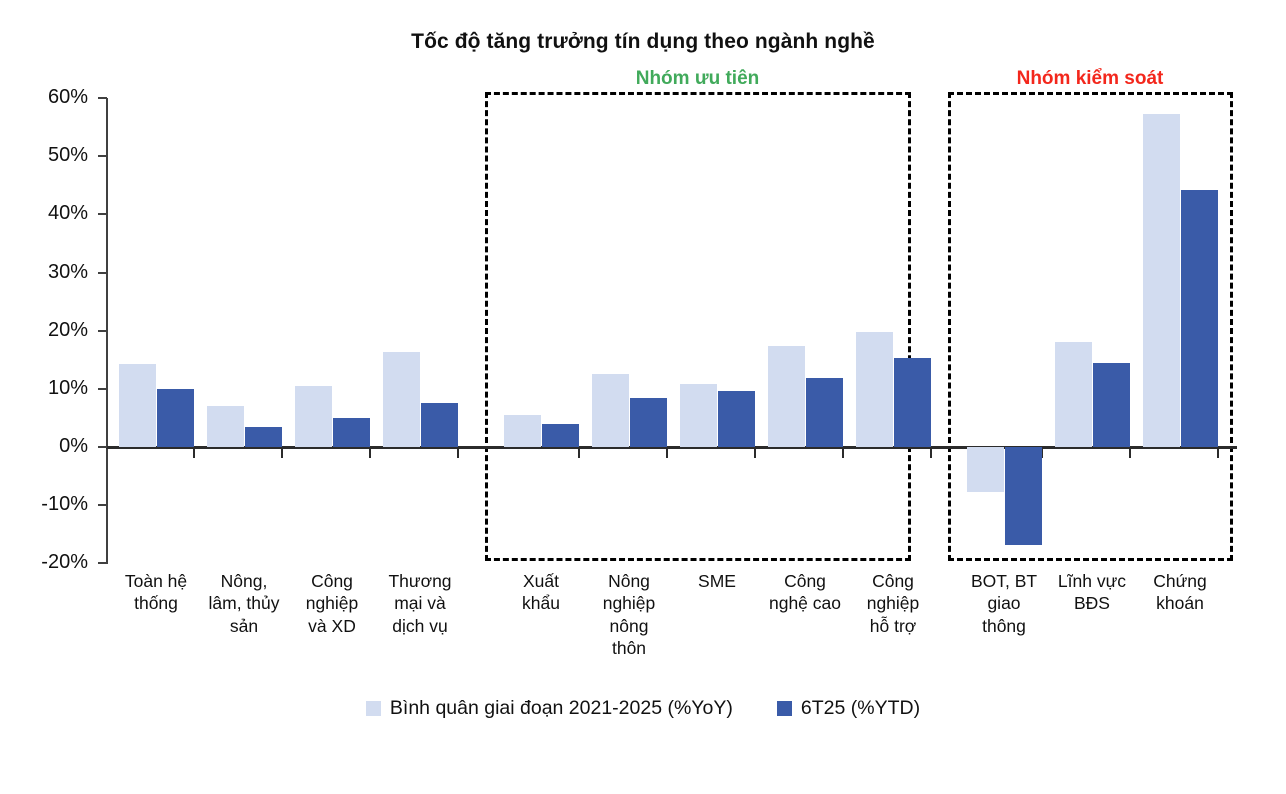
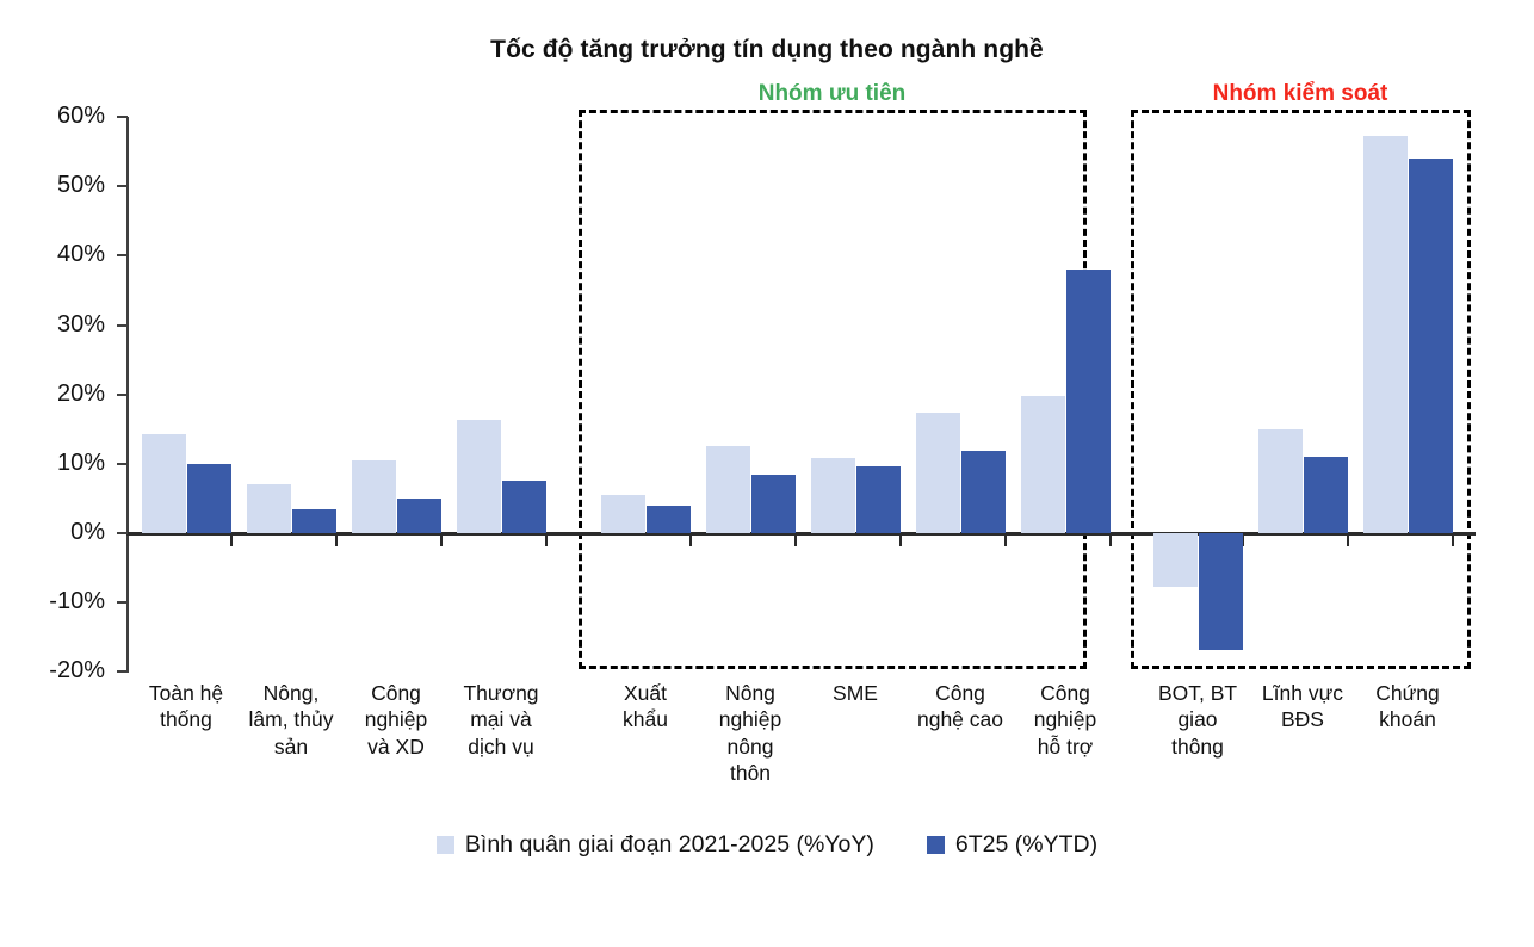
6T25 (%YTD)/Công nghiệp hỗ trợ: 15% -> 38%
Bình quân giai đoạn 2021-2025 (%YoY)/Lĩnh vực BĐS: 18% -> 15%
6T25 (%YTD)/Lĩnh vực BĐS: 14% -> 11%
6T25 (%YTD)/Chứng khoán: 44% -> 54%
